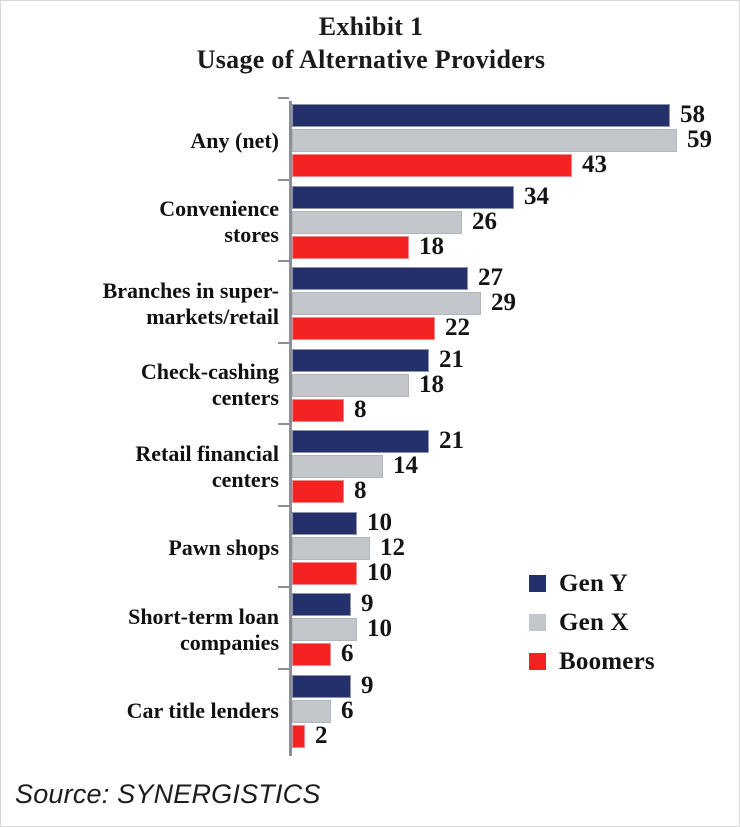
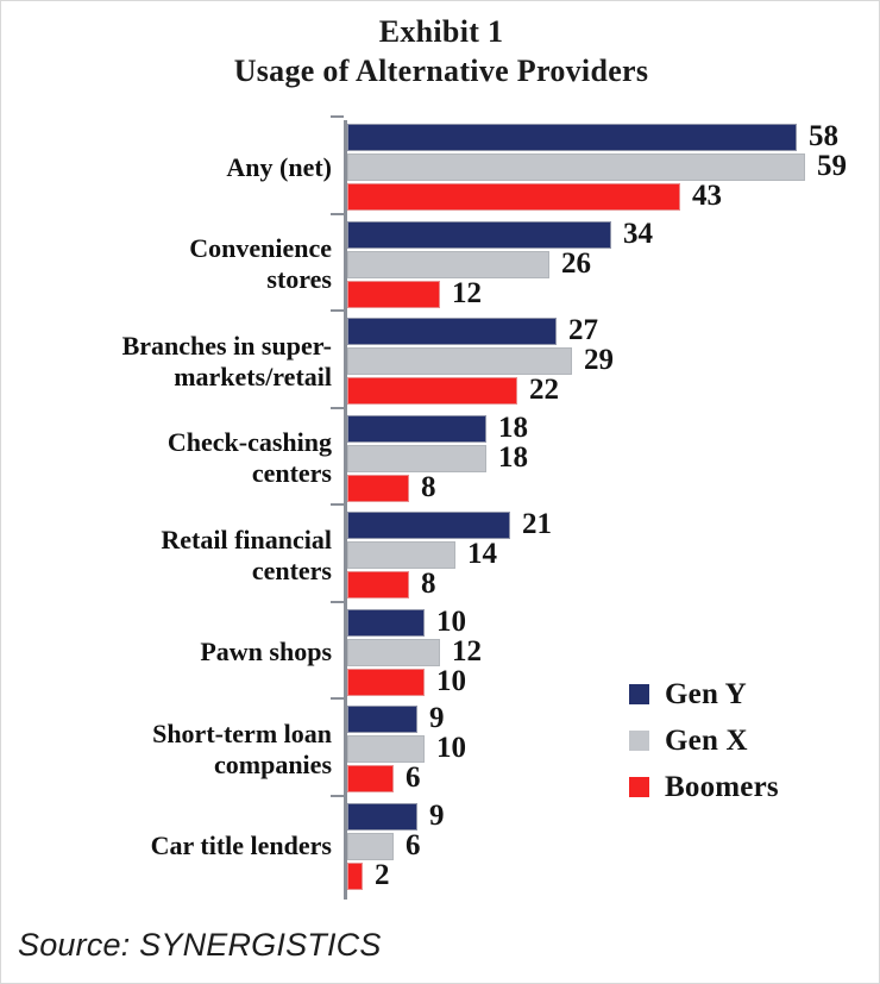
Boomers/Convenience stores: 18 -> 12
Gen Y/Check-cashing centers: 21 -> 18
